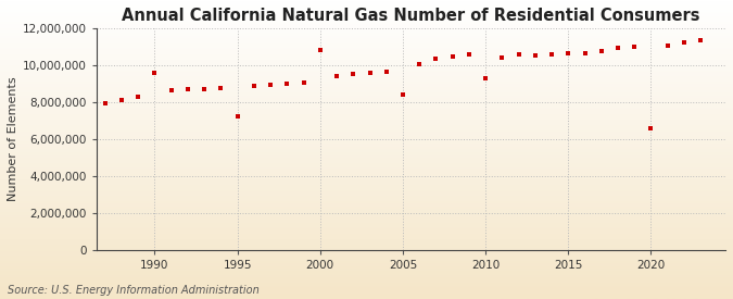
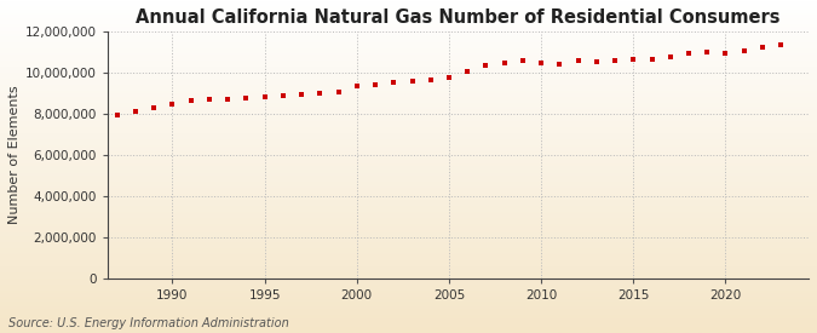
1990: 9,600,000 -> 8,500,000
1995: 7,200,000 -> 8,800,000
2000: 10,800,000 -> 9,300,000
2005: 8,400,000 -> 9,700,000
2010: 9,300,000 -> 10,500,000
2020: 6,600,000 -> 10,900,000
